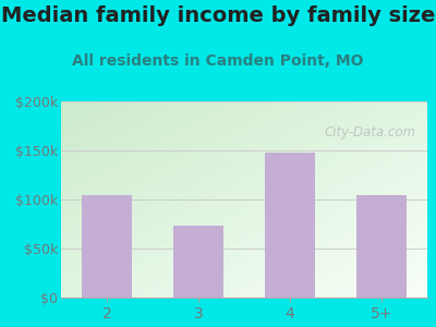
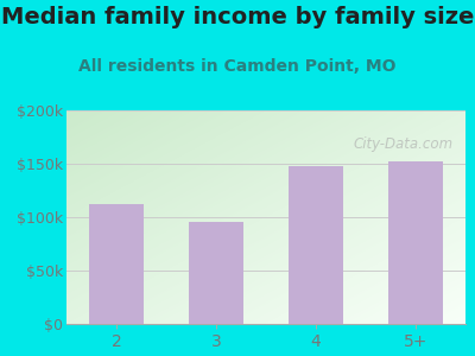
2: $105k -> $112k
3: $73k -> $96k
5+: $105k -> $152k
